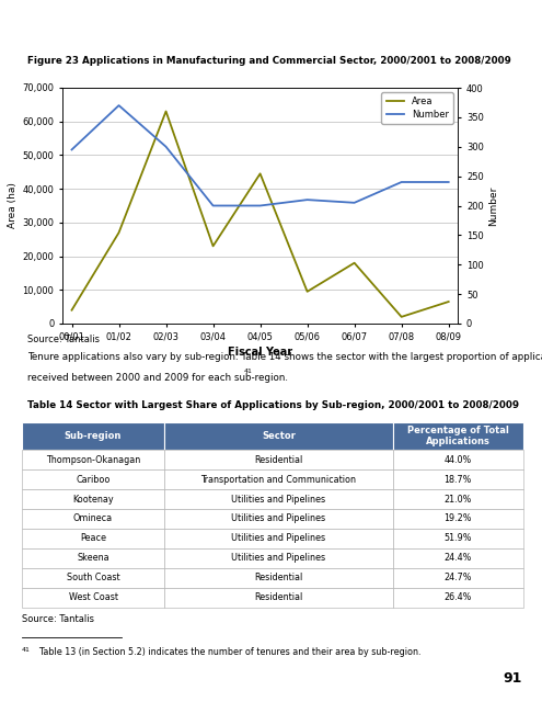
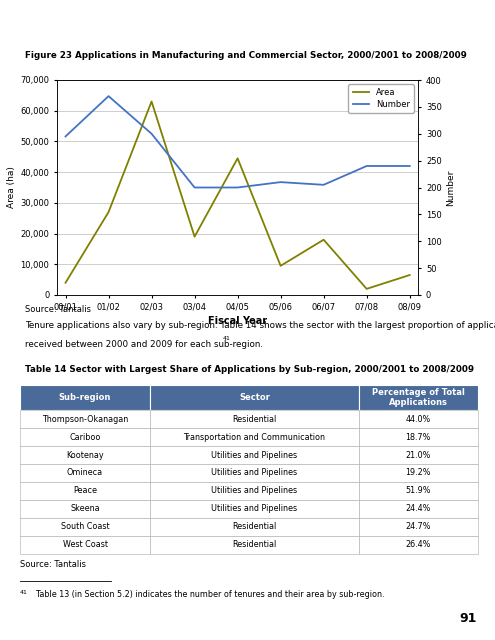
Area/03/04: 23,000 -> 19,000
